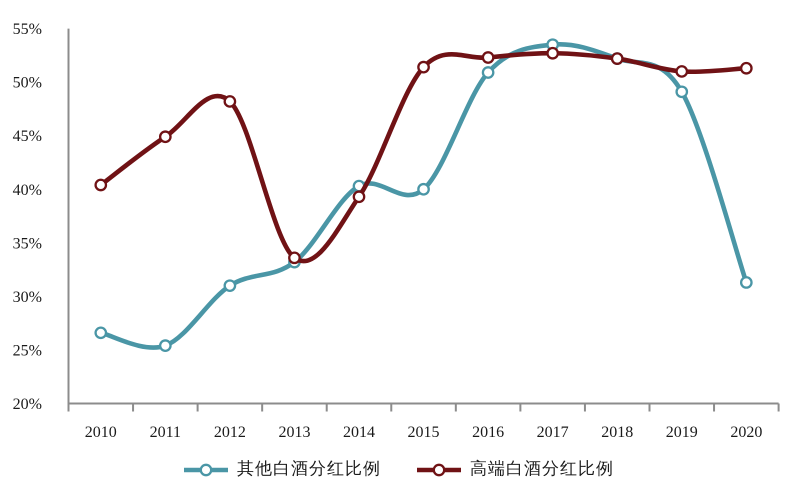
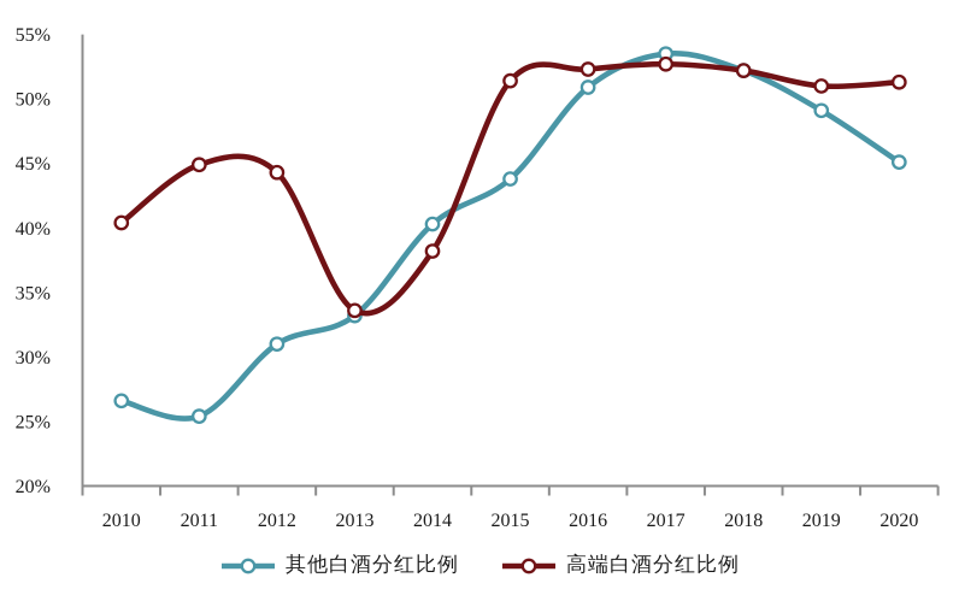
高端白酒分红比例/2012: 48.2% -> 44.3%
高端白酒分红比例/2014: 39.3% -> 38.2%
其他白酒分红比例/2015: 40.0% -> 43.8%
其他白酒分红比例/2020: 31.3% -> 45.1%
